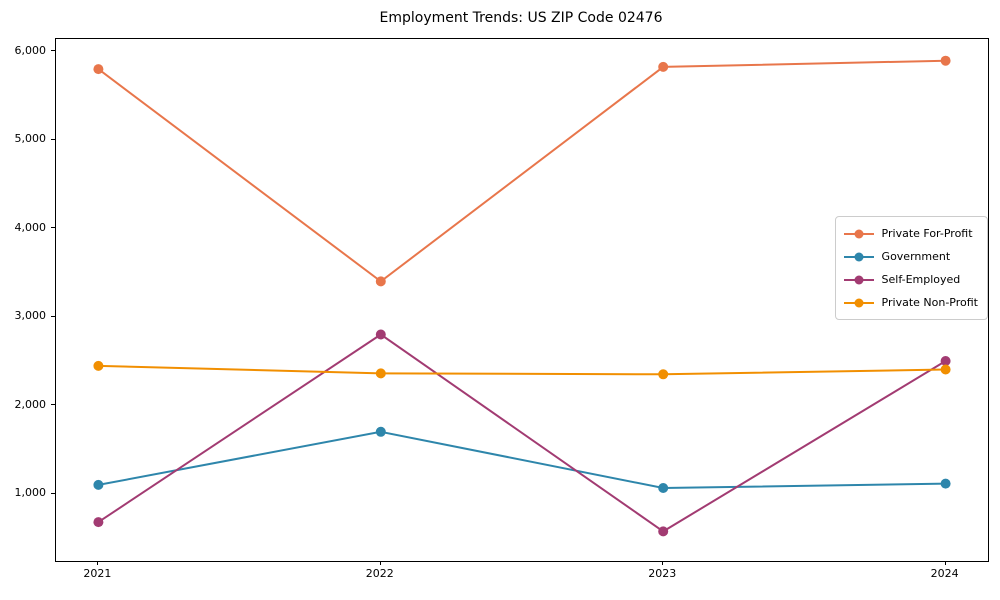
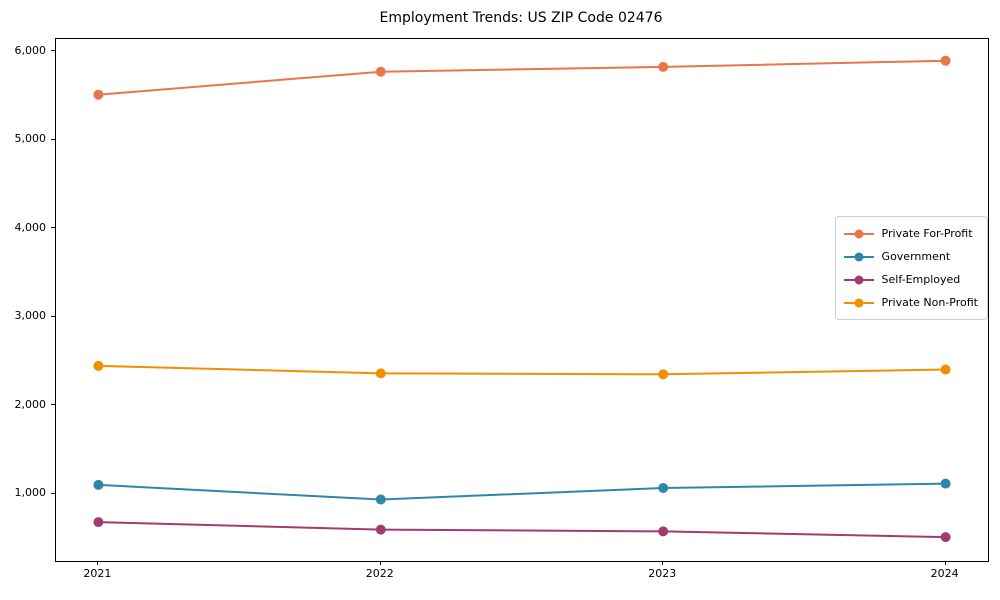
Private For-Profit/2021: 5800 -> 5500
Private For-Profit/2022: 3400 -> 5800
Government/2022: 1700 -> 900
Self-Employed/2022: 2800 -> 600
Self-Employed/2024: 2500 -> 500
